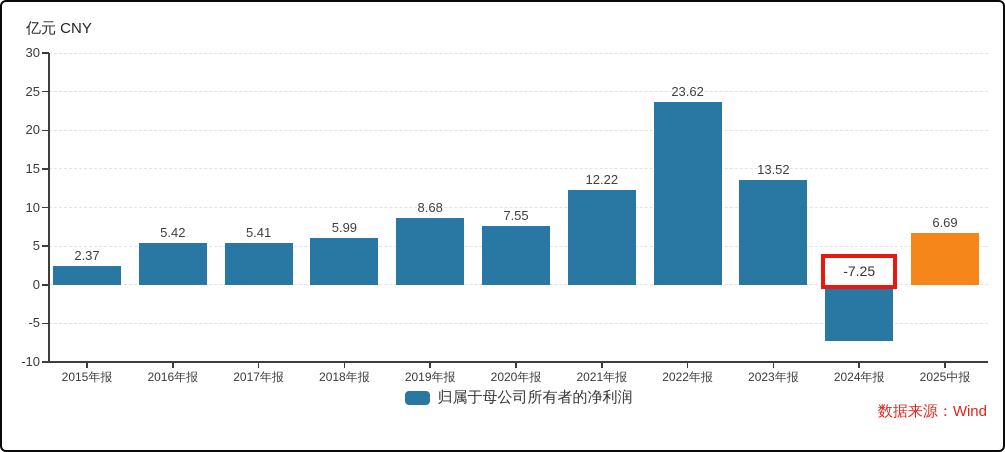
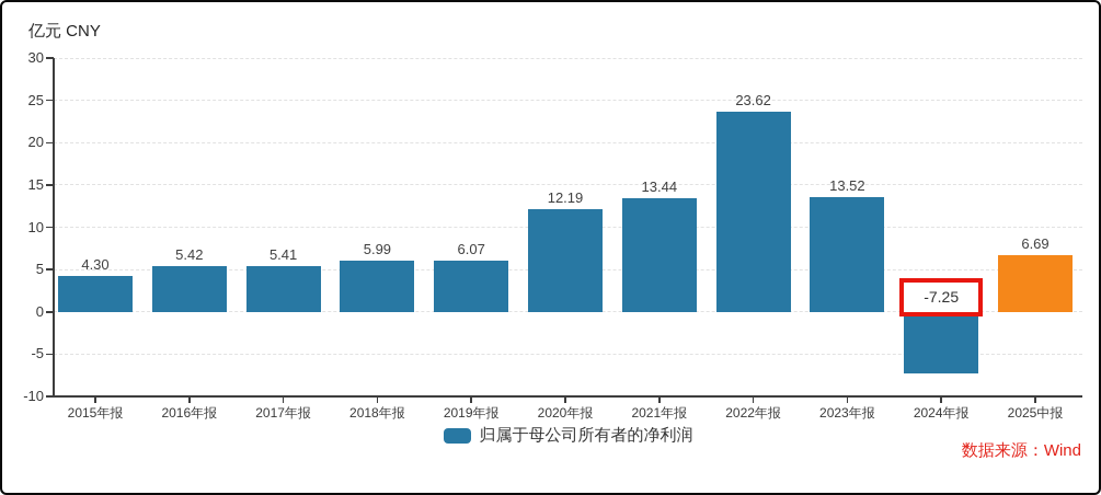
2015年报: 2.37 -> 4.30
2019年报: 8.68 -> 6.07
2020年报: 7.55 -> 12.19
2021年报: 12.22 -> 13.44
